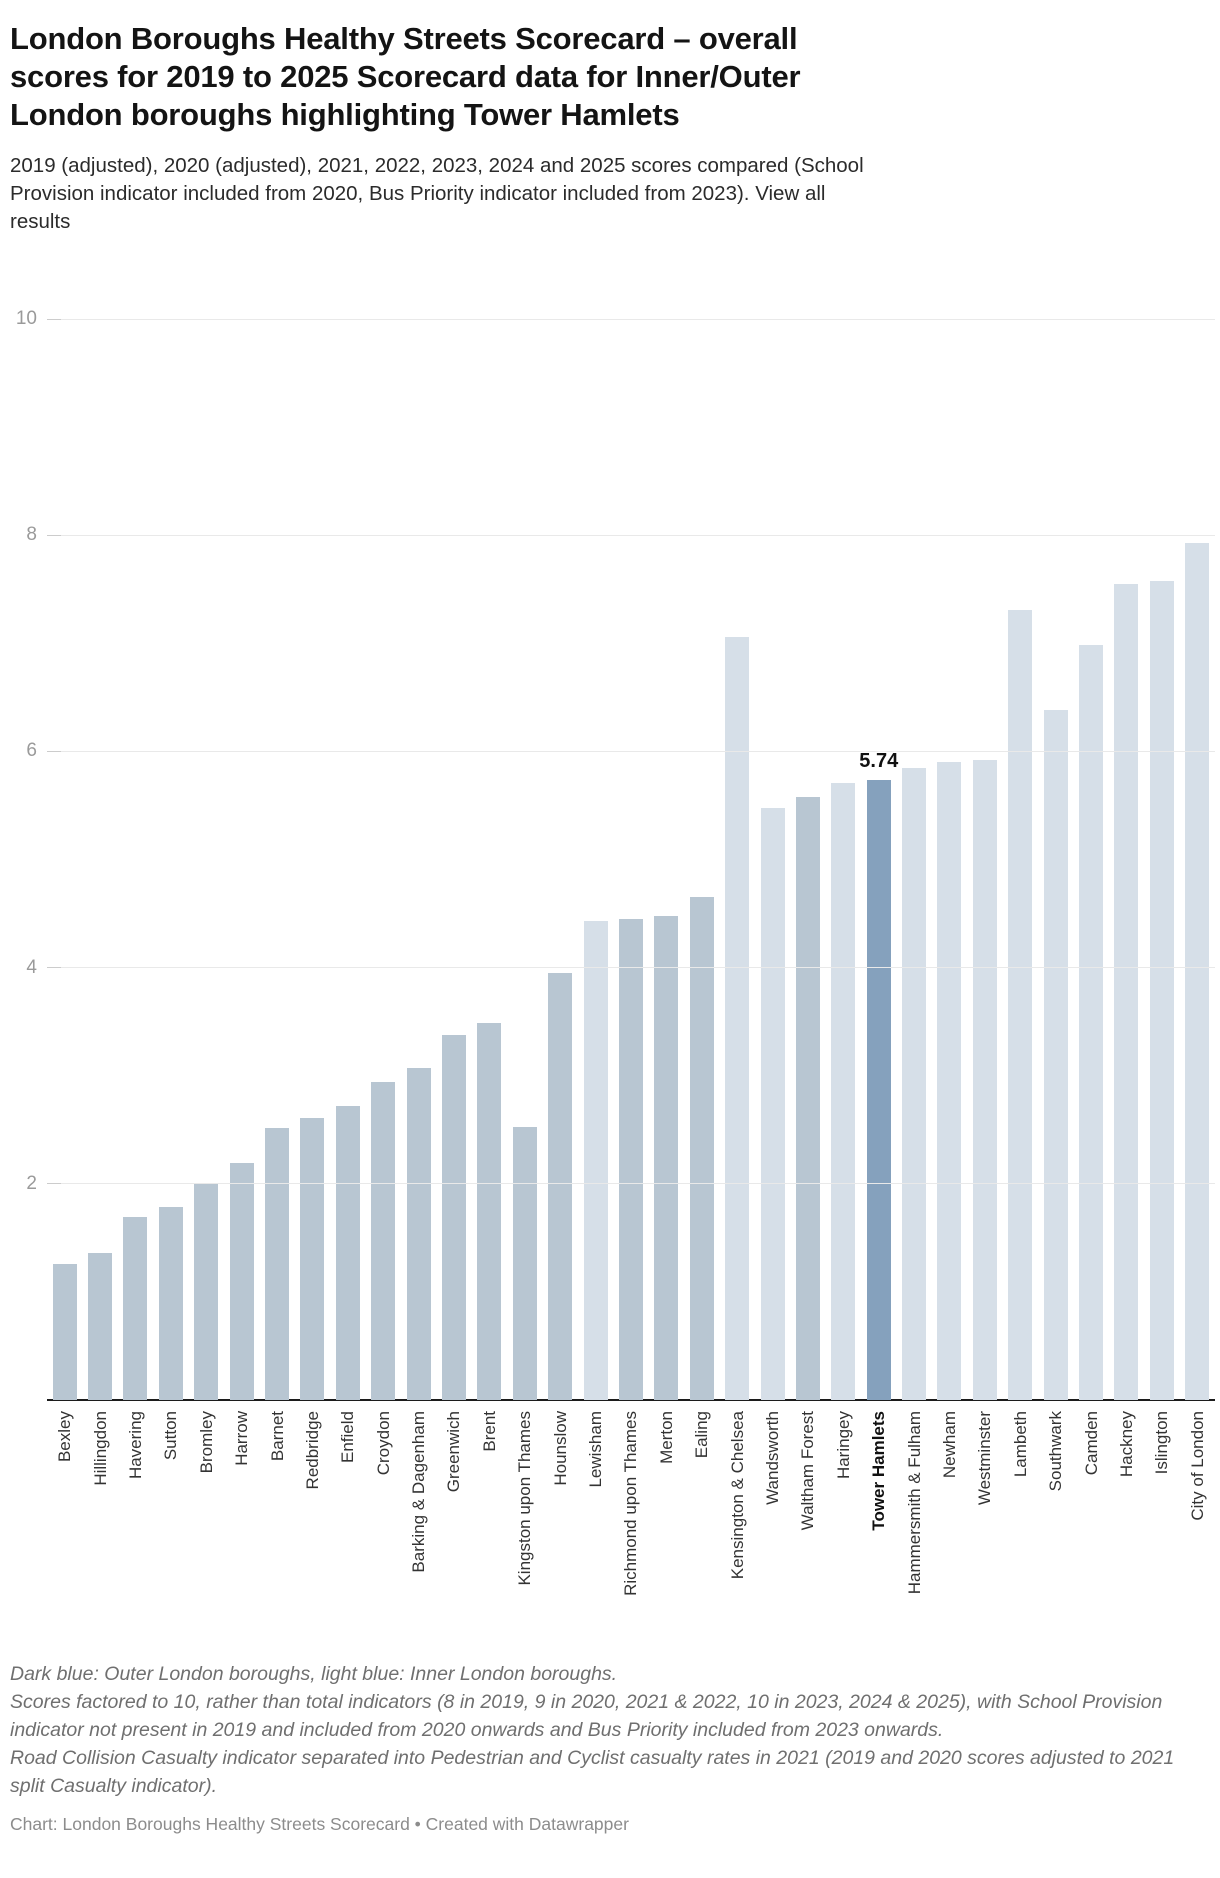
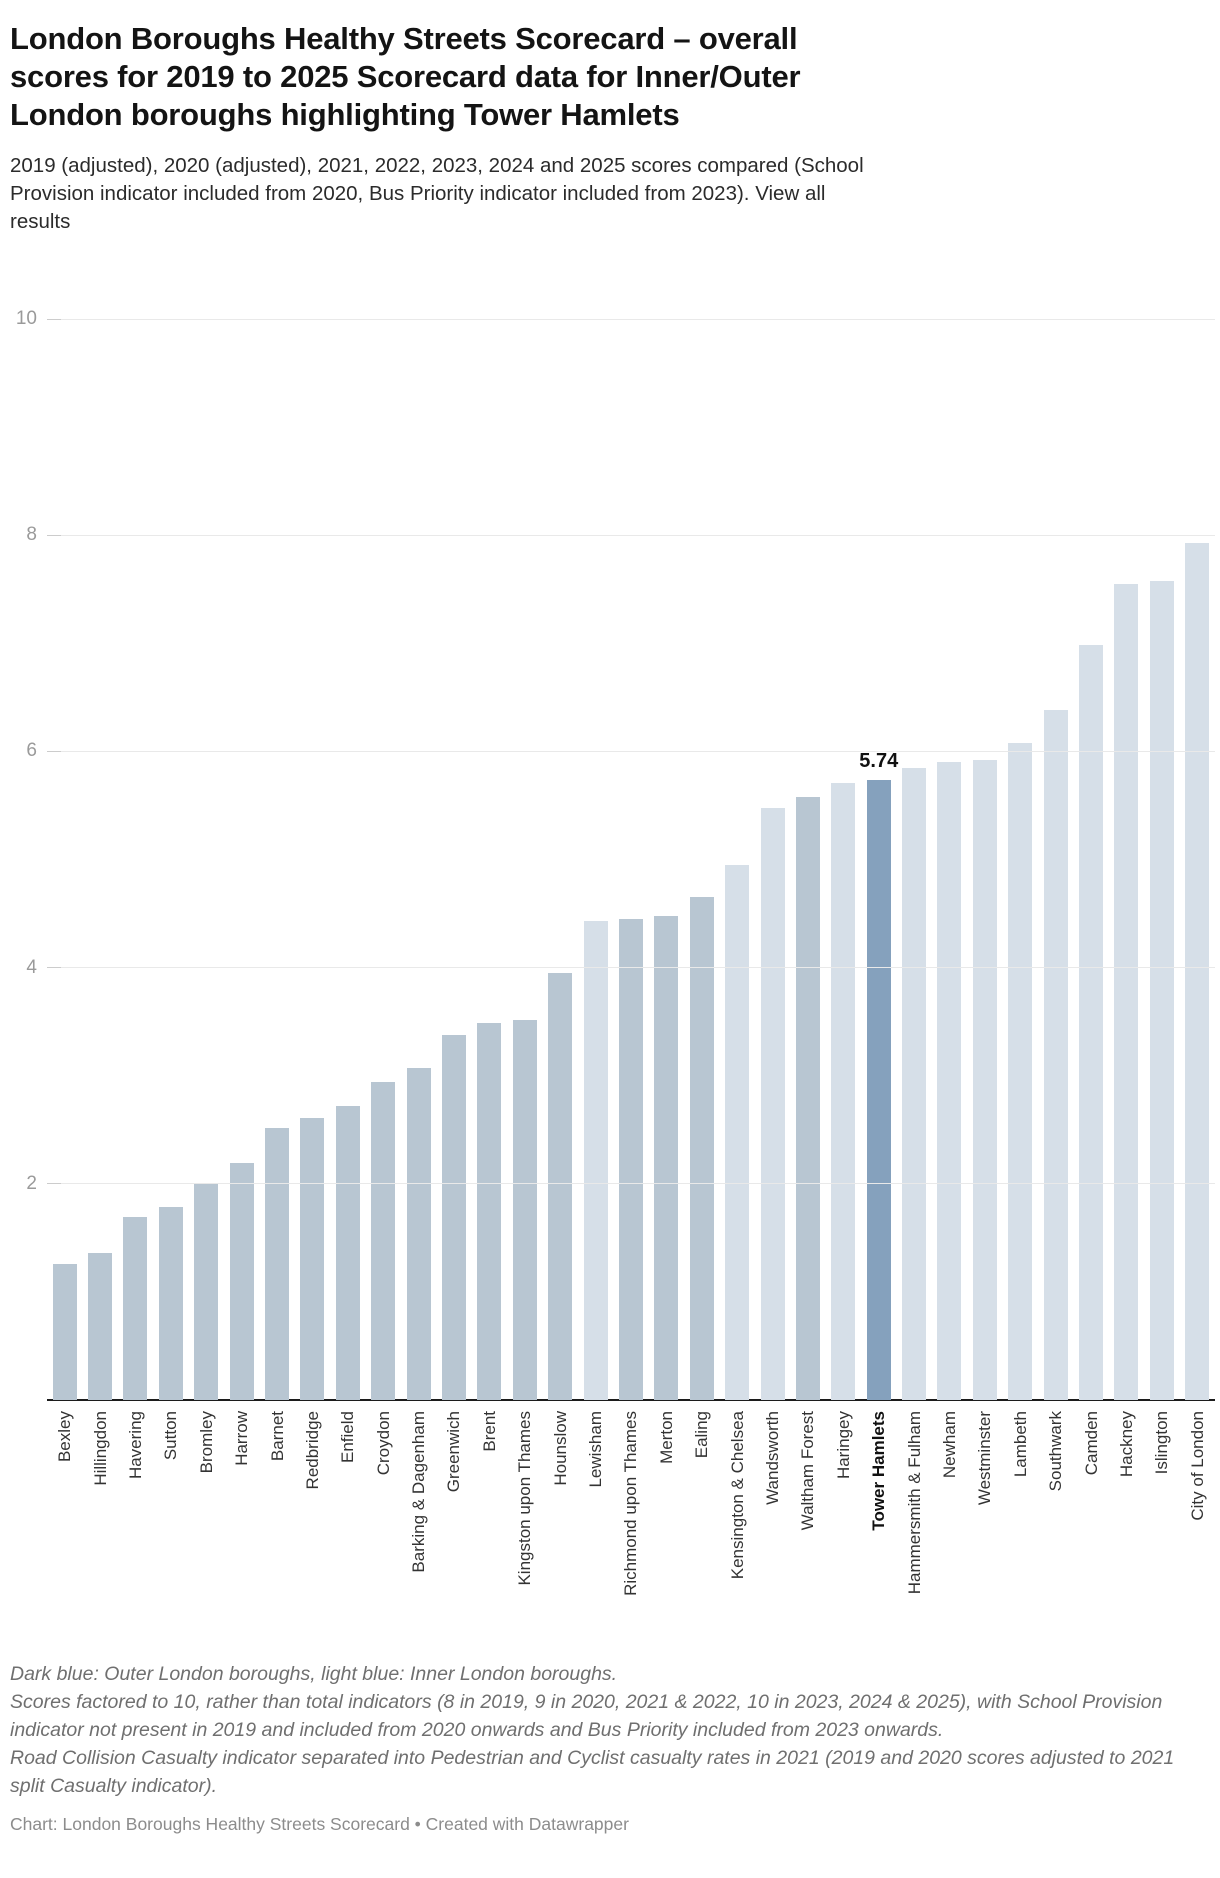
Kingston upon Thames: 2.53 -> 3.52
Kensington & Chelsea: 7.06 -> 4.95
Lambeth: 7.31 -> 6.08
